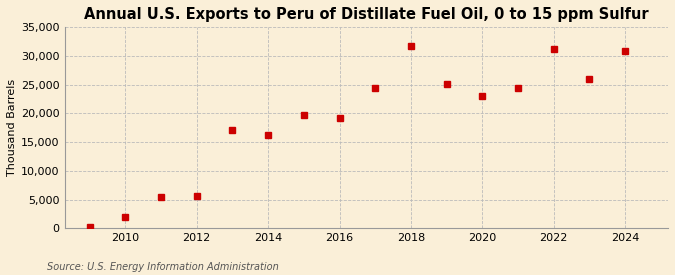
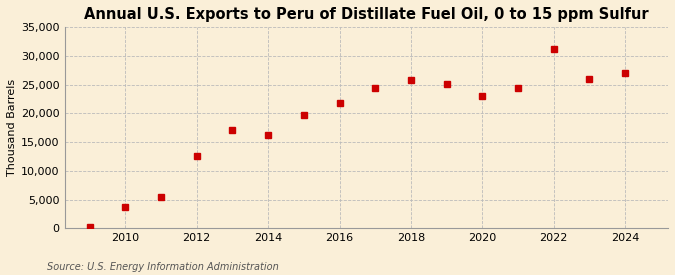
2010: 2,000 -> 3,800
2012: 5,600 -> 12,600
2016: 19,200 -> 21,900
2018: 31,800 -> 25,800
2024: 30,800 -> 27,000
